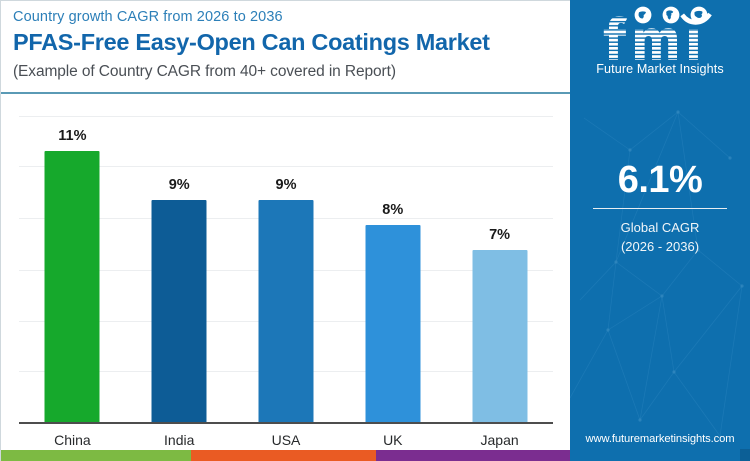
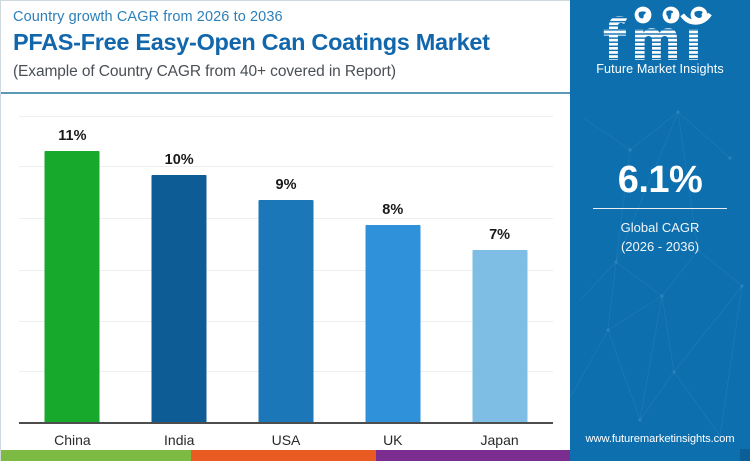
India: 9% -> 10%
